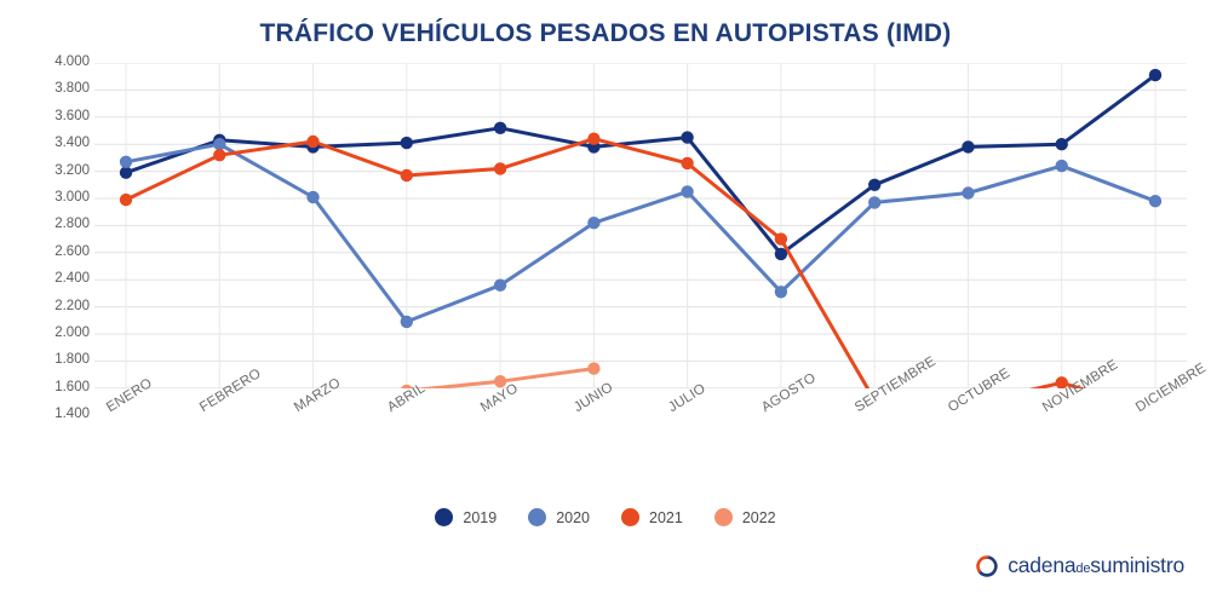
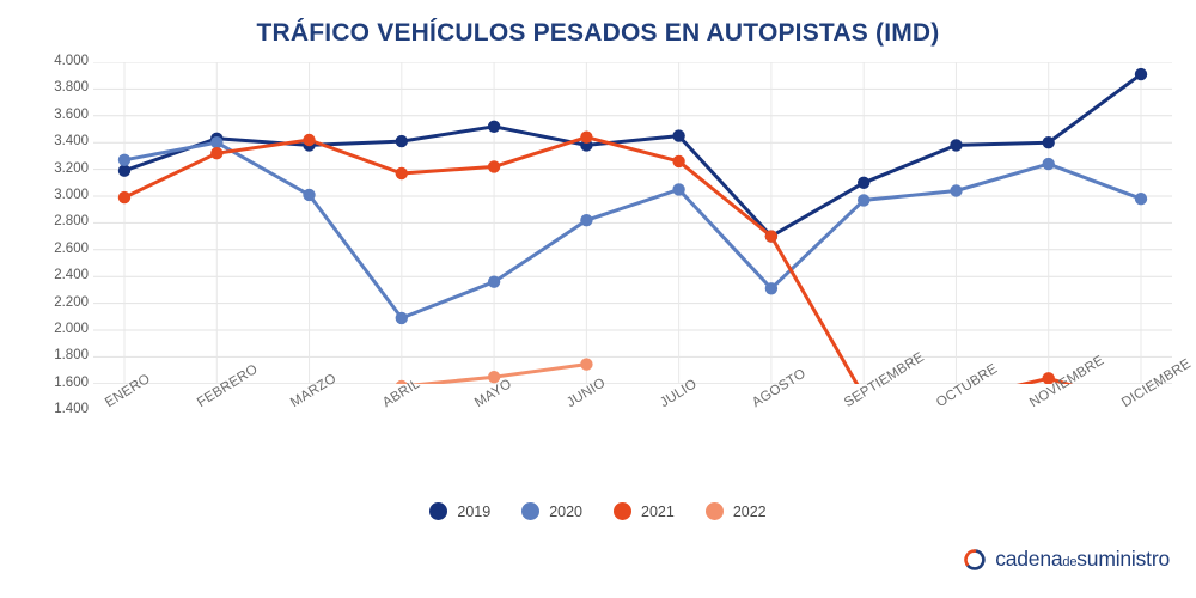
2019/AGOSTO: 2590 -> 2700
